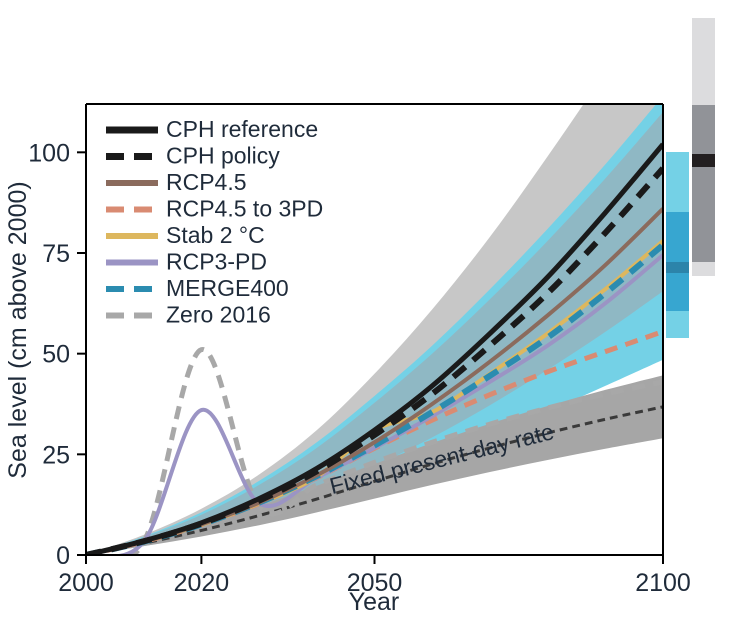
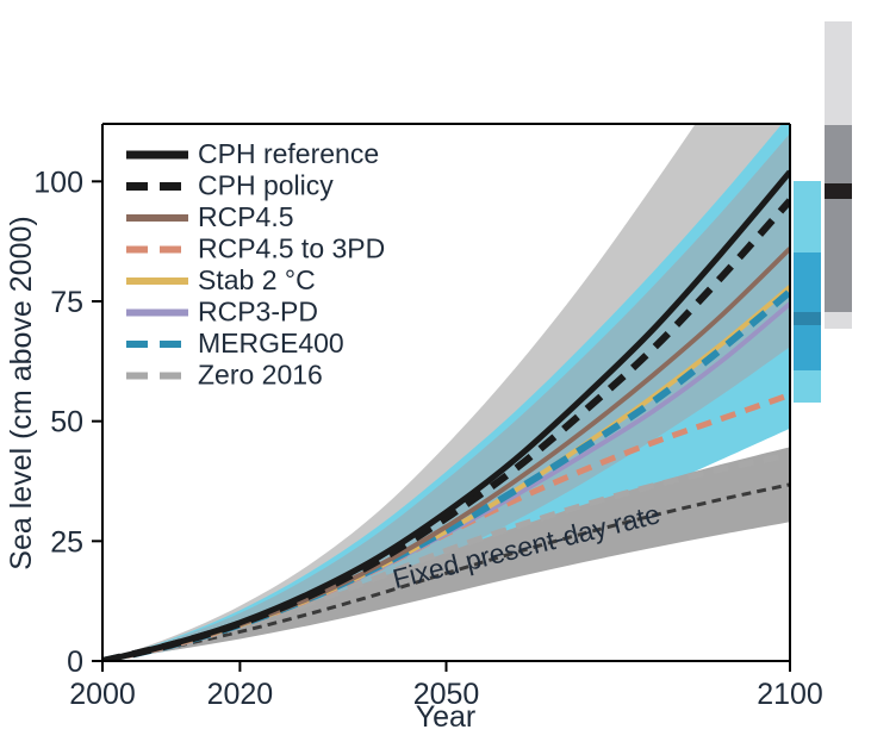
RCP3-PD/2020: 36 -> 8
Zero 2016/2020: 51 -> 7
Stab 2 °C/2050: 31 -> 27
